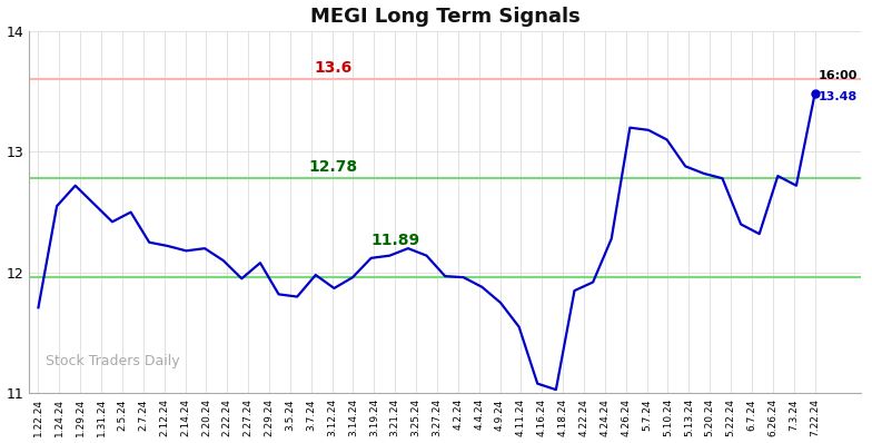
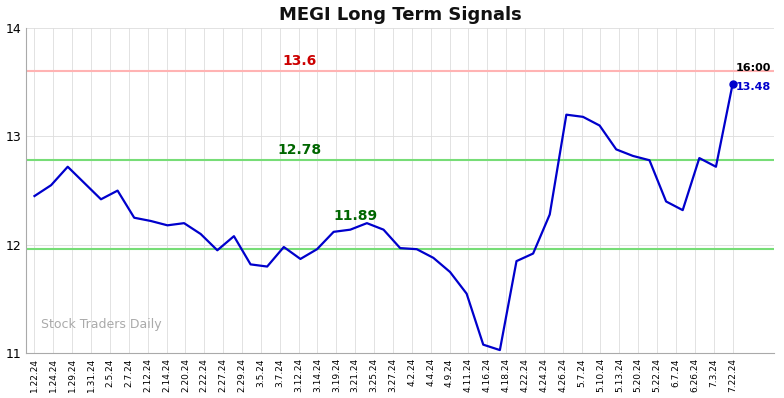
1.22.24: 11.71 -> 12.45
